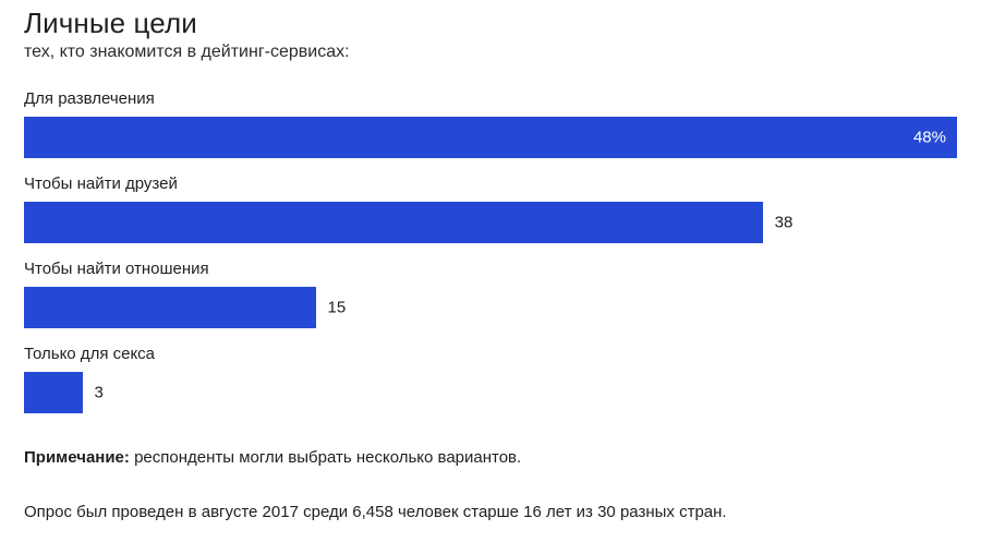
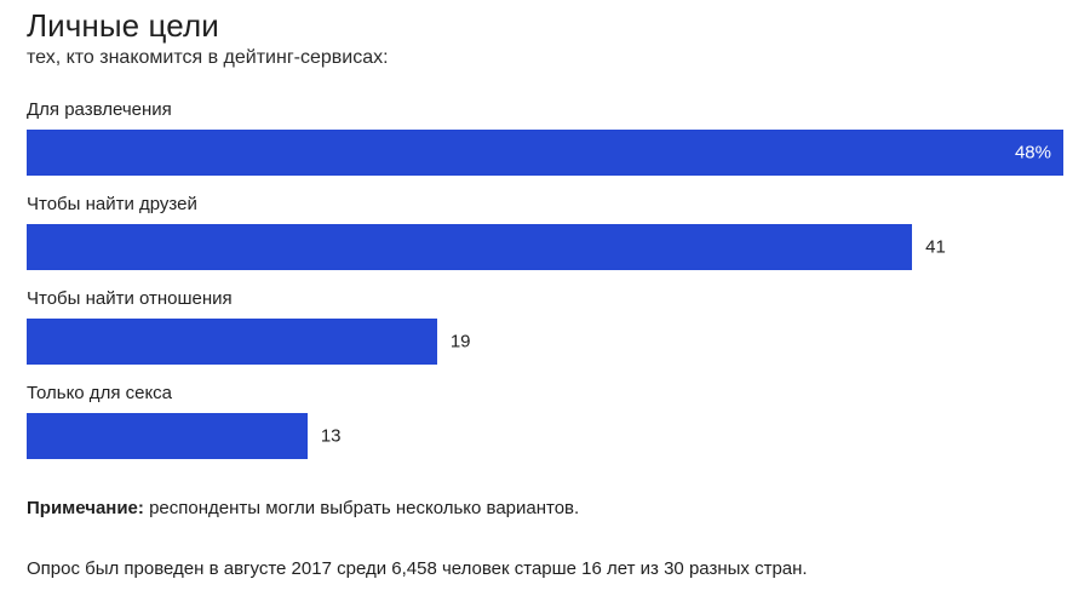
Чтобы найти друзей: 38 -> 41
Чтобы найти отношения: 15 -> 19
Только для секса: 3 -> 13
